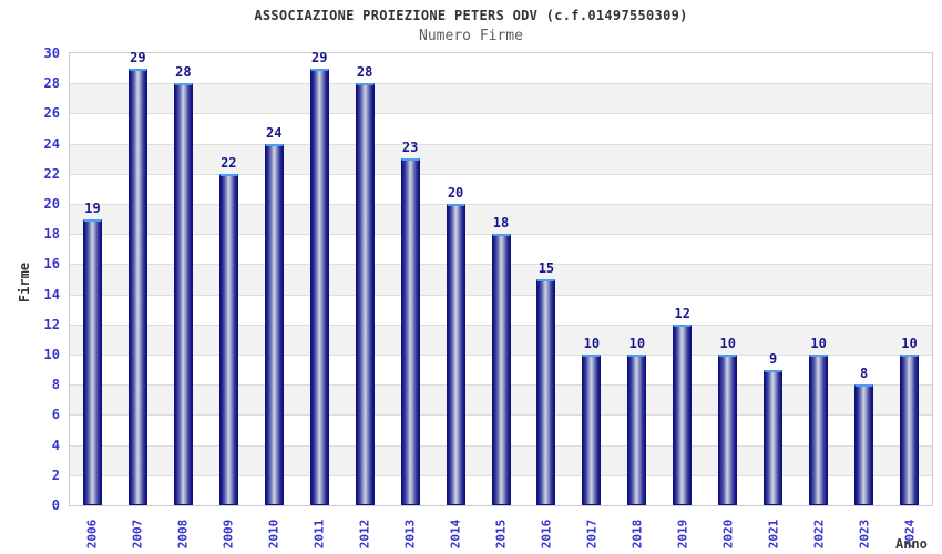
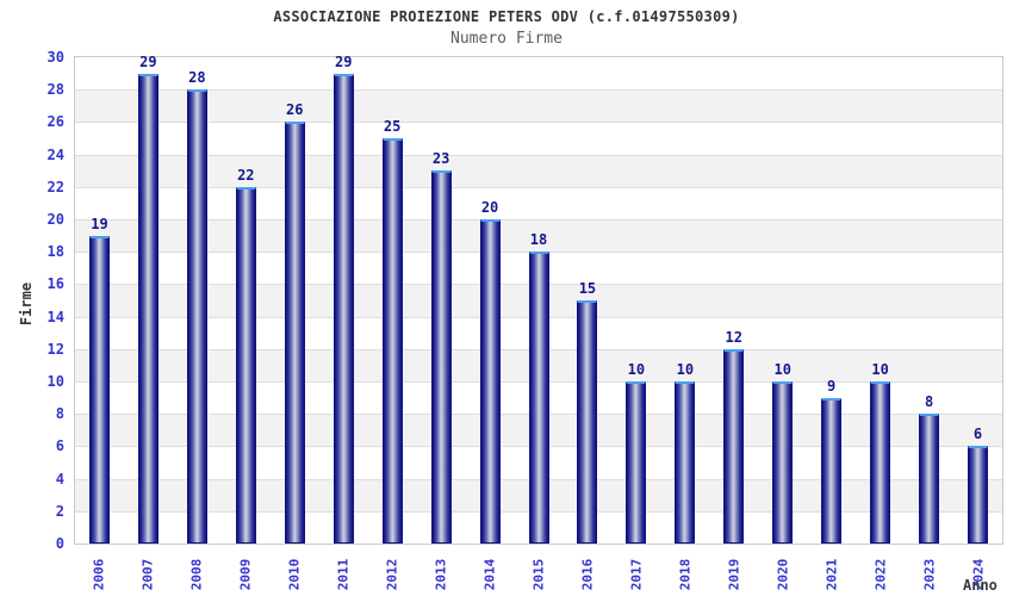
2010: 24 -> 26
2012: 28 -> 25
2024: 10 -> 6
